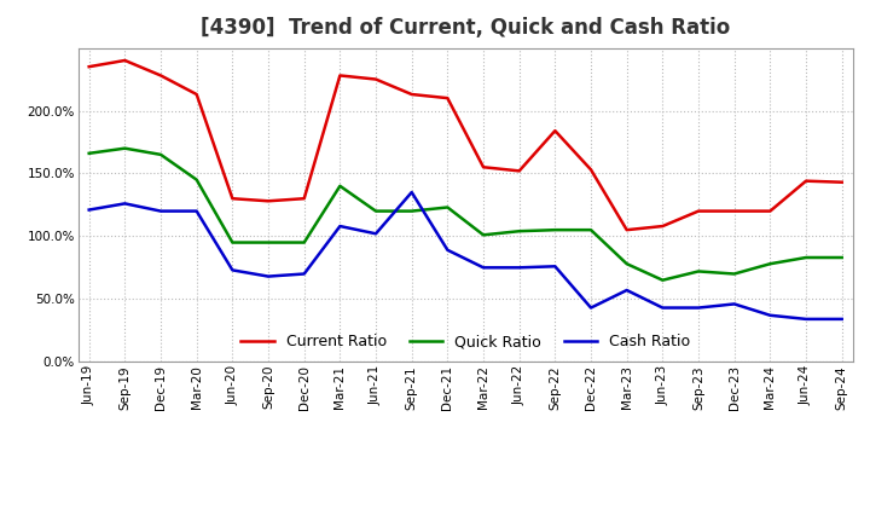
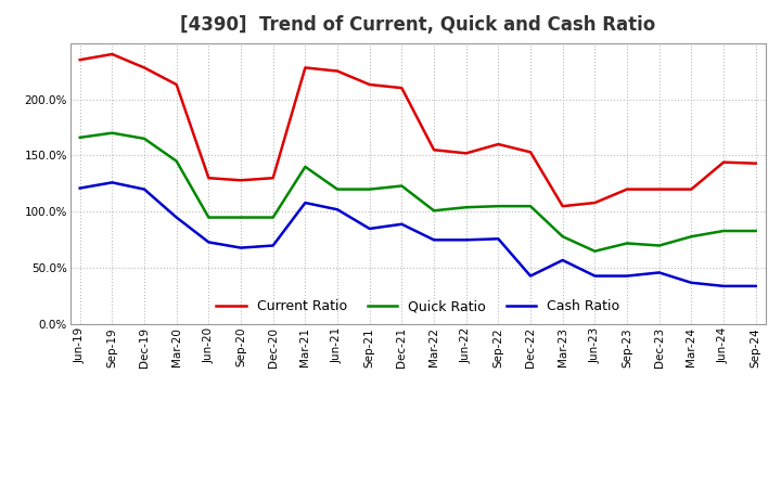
Cash Ratio/Mar-20: 120% -> 95%
Cash Ratio/Sep-21: 135% -> 85%
Current Ratio/Sep-22: 184% -> 160%
